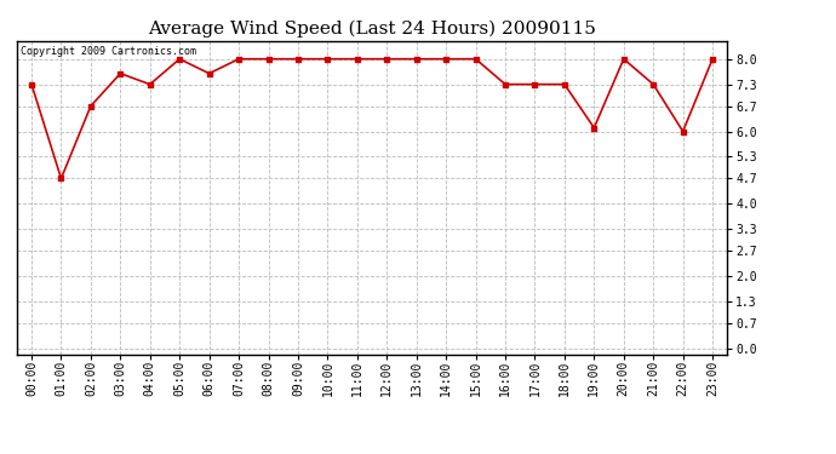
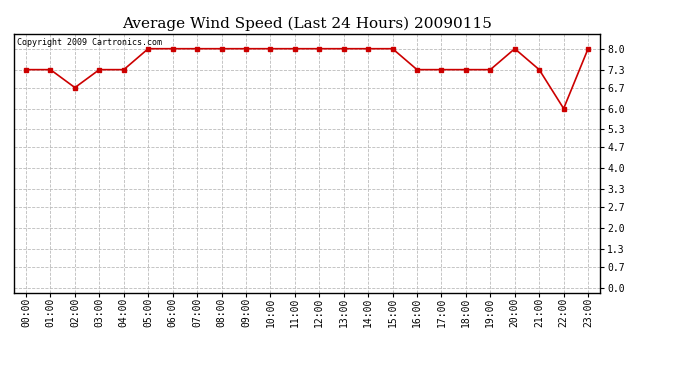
01:00: 4.7 -> 7.3
03:00: 7.6 -> 7.3
06:00: 7.6 -> 8.0
19:00: 6.1 -> 7.3
